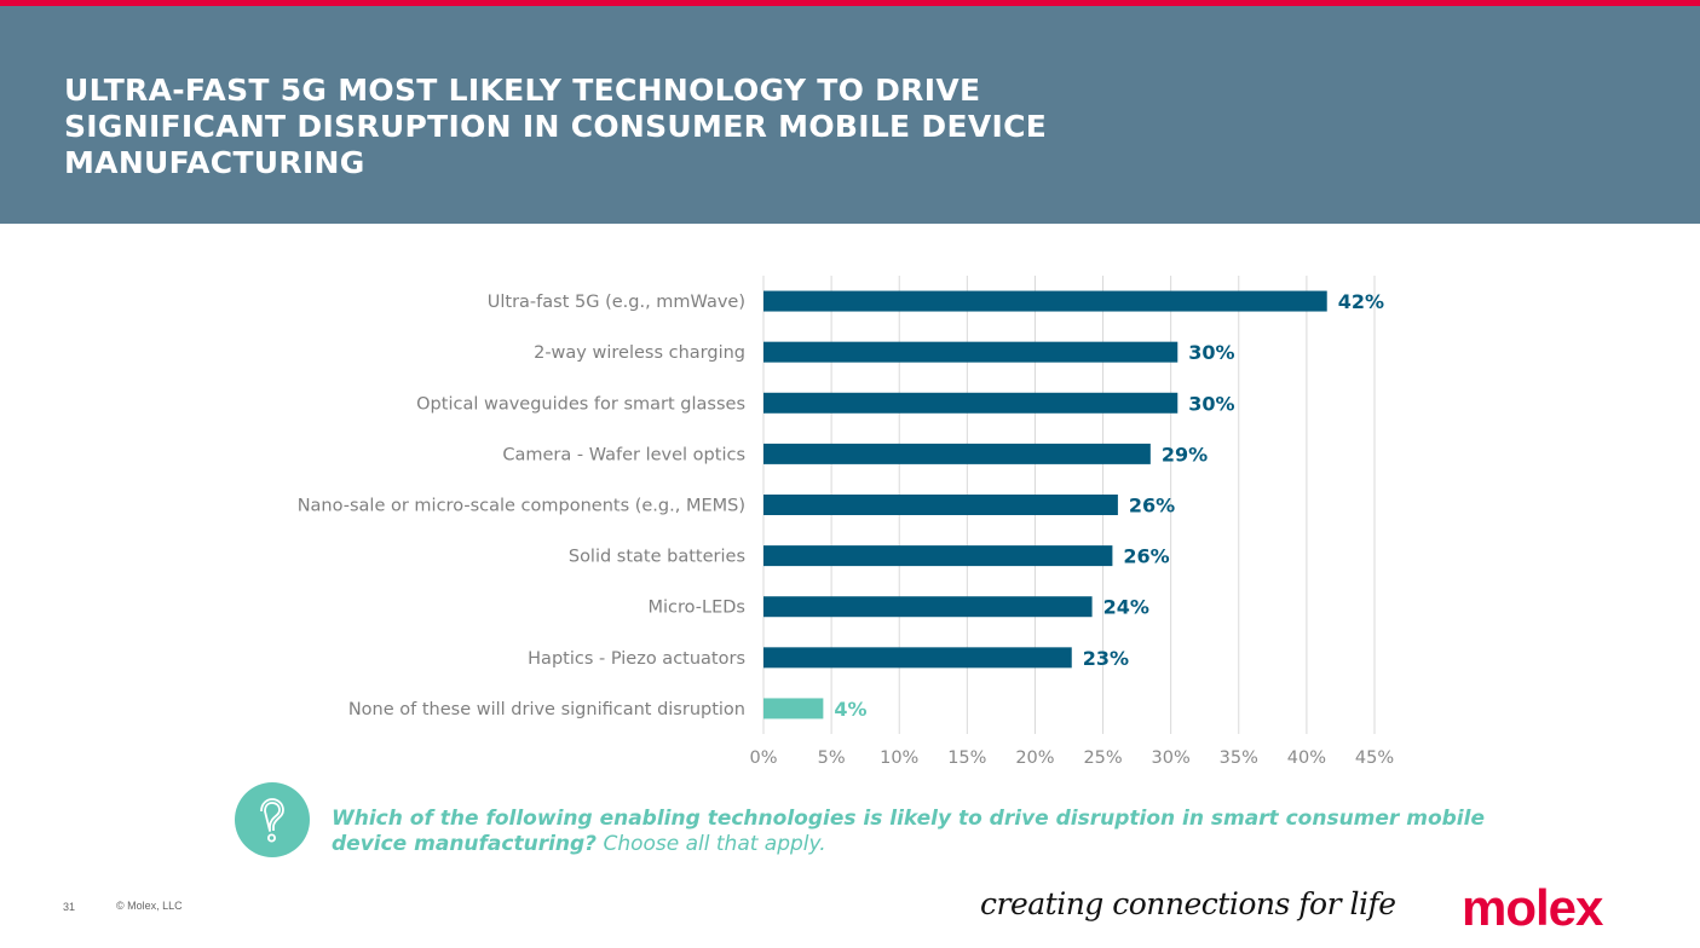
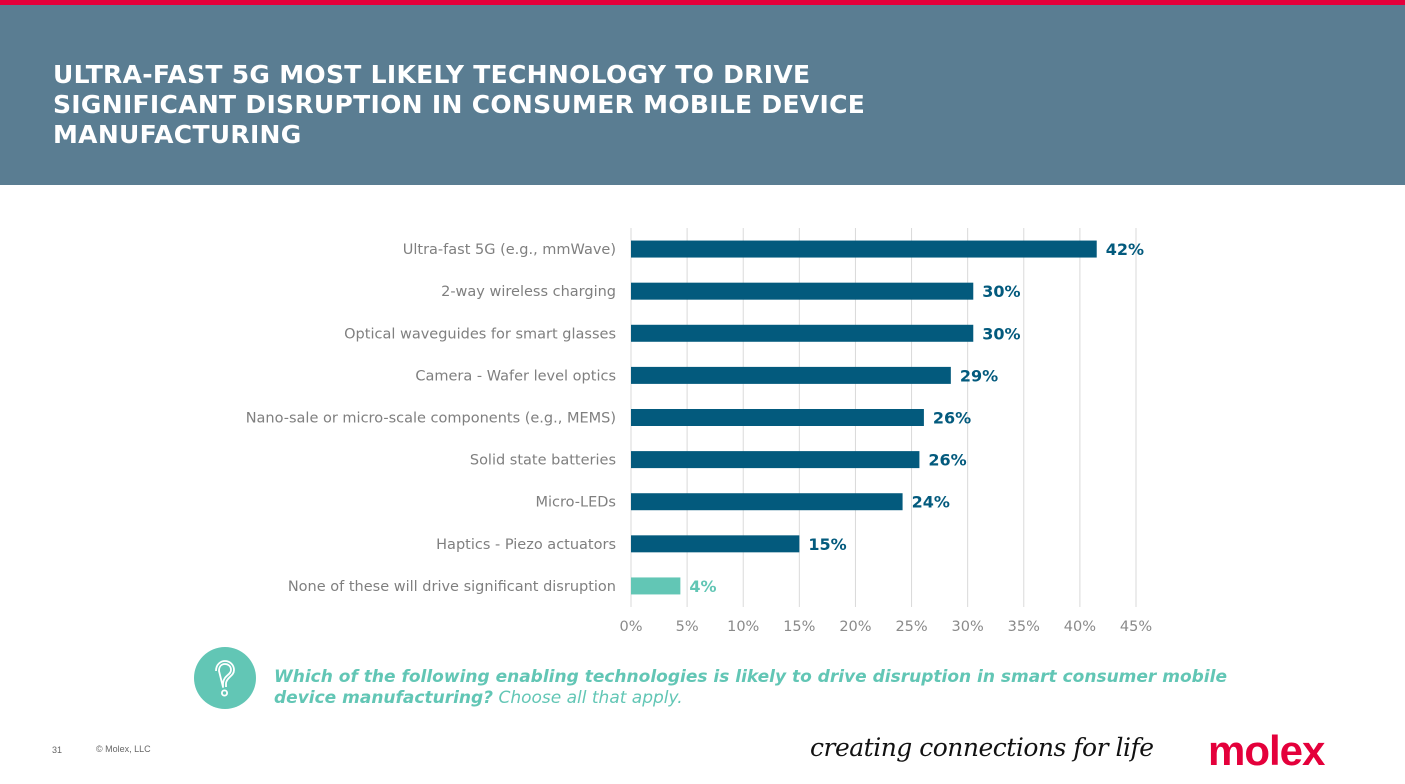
Haptics - Piezo actuators: 23% -> 15%
